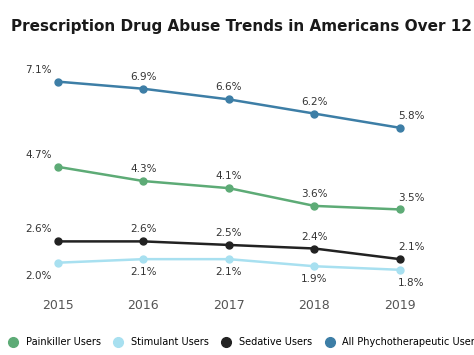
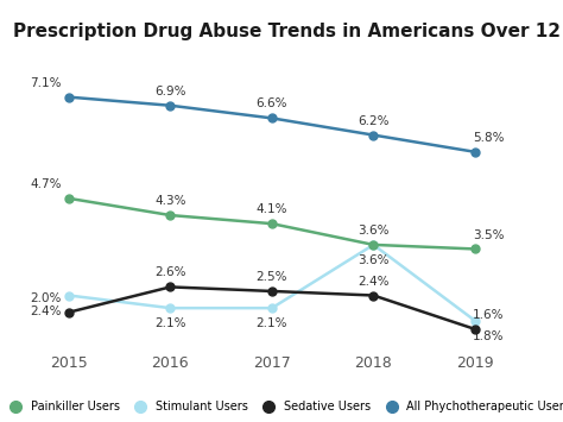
Sedative Users/2015: 2.6% -> 2.0%
Stimulant Users/2015: 2.0% -> 2.4%
Stimulant Users/2018: 1.9% -> 3.6%
Sedative Users/2019: 2.1% -> 1.6%
